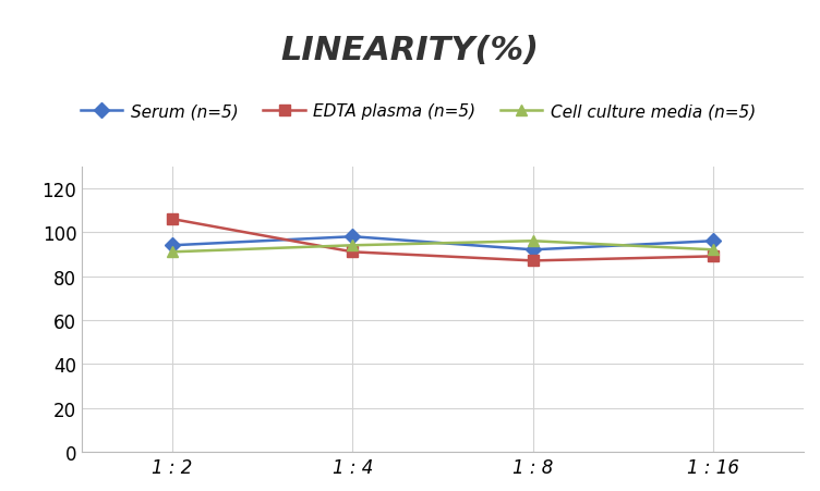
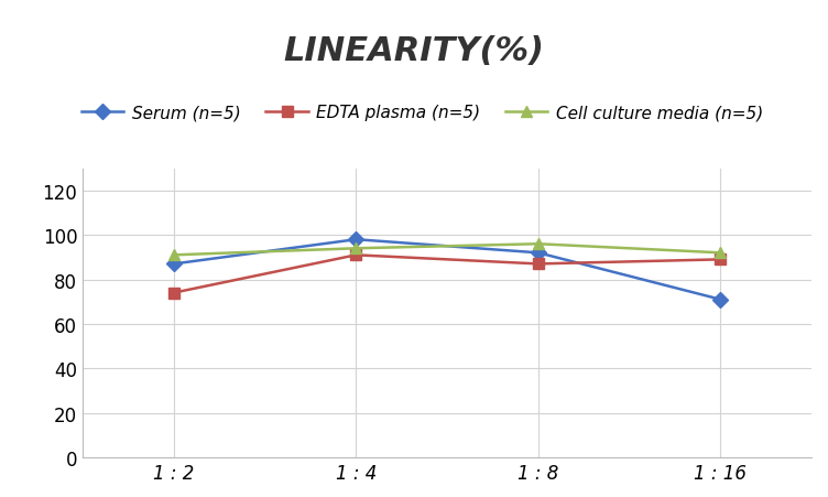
Serum (n=5)/1 : 2: 94 -> 87
EDTA plasma (n=5)/1 : 2: 106 -> 74
Serum (n=5)/1 : 16: 96 -> 71
